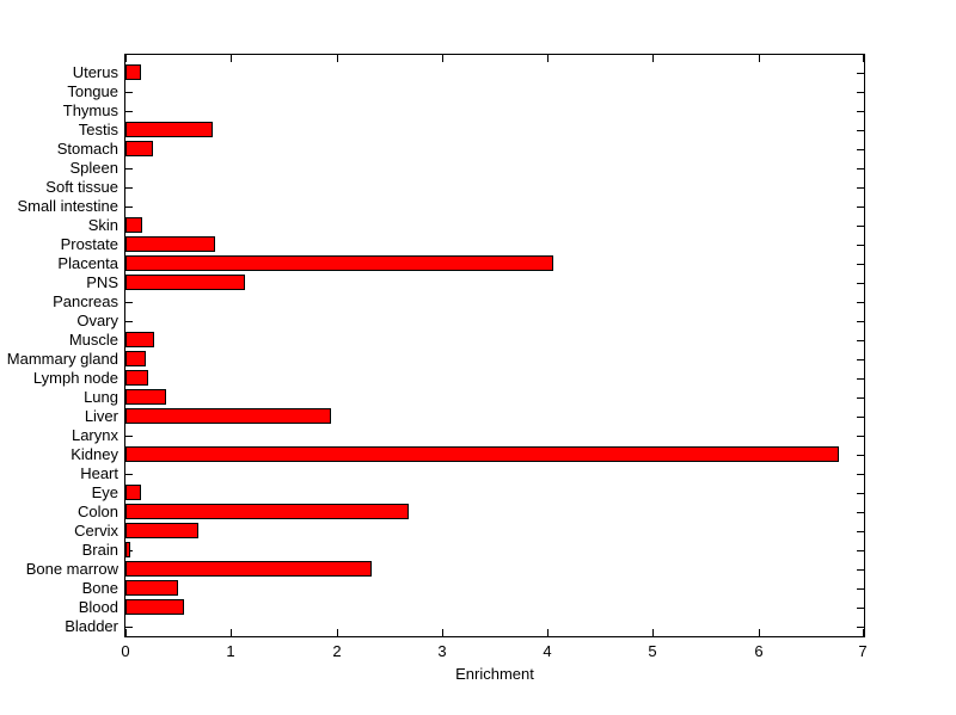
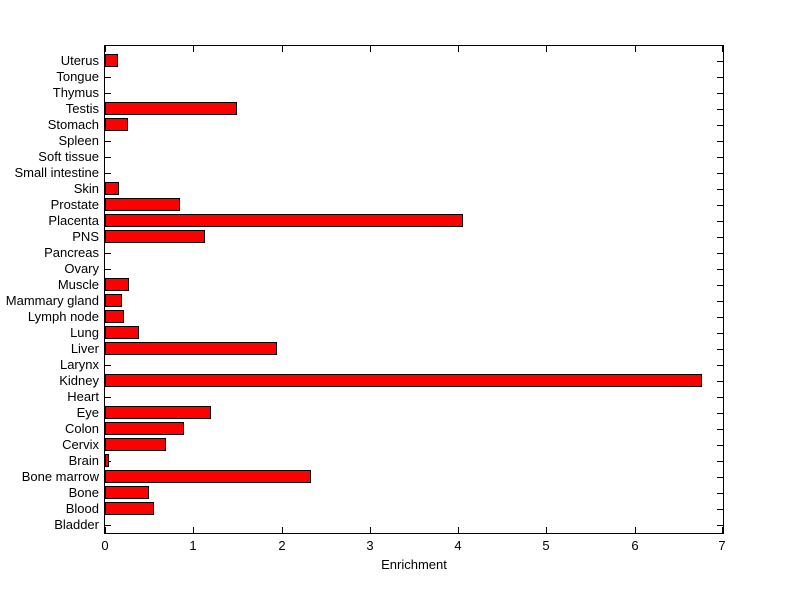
Testis: 0.8 -> 1.5
Eye: 0.1 -> 1.2
Colon: 2.7 -> 0.9
